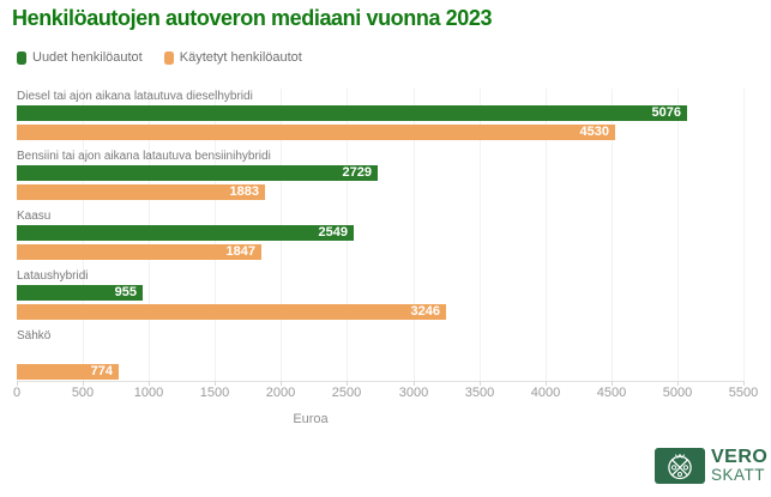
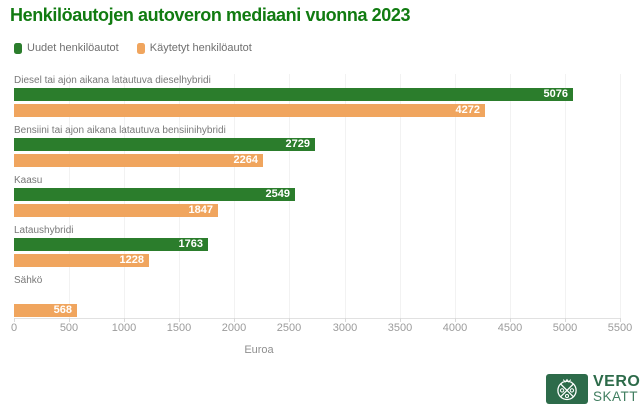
Käytetyt henkilöautot/Diesel tai ajon aikana latautuva dieselhybridi: 4530 -> 4272
Käytetyt henkilöautot/Bensiini tai ajon aikana latautuva bensiinihybridi: 1883 -> 2264
Uudet henkilöautot/Lataushybridi: 955 -> 1763
Käytetyt henkilöautot/Lataushybridi: 3246 -> 1228
Käytetyt henkilöautot/Sähkö: 774 -> 568
